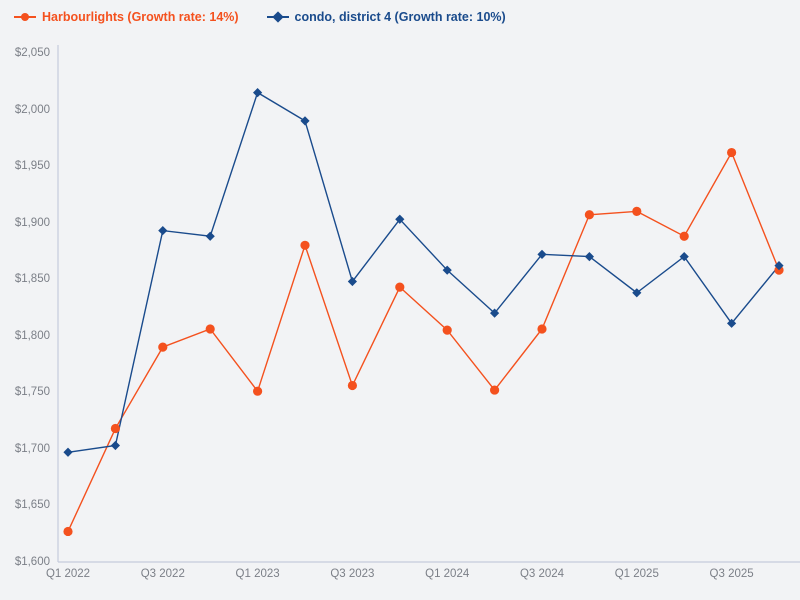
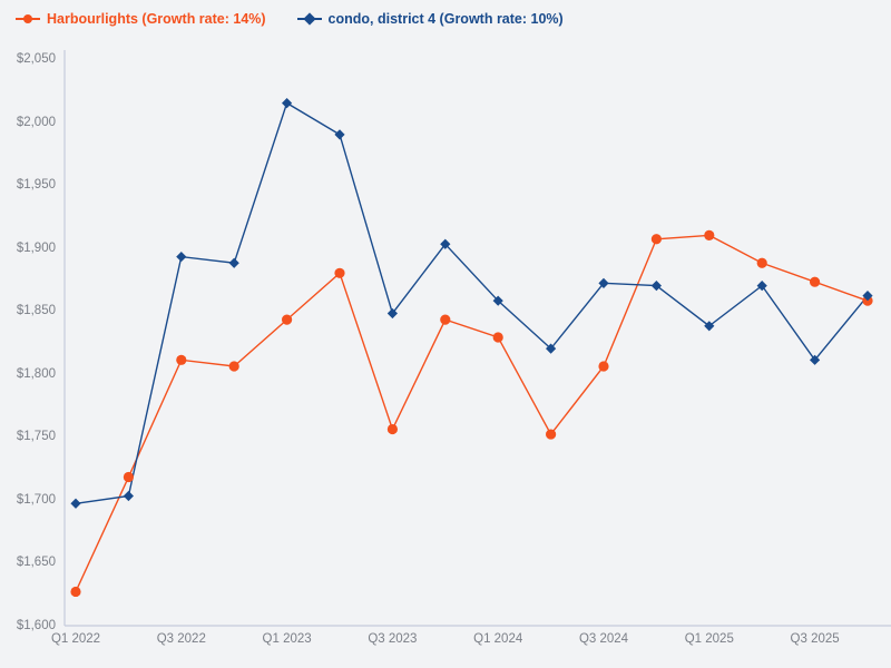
Harbourlights (Growth rate: 14%)/Q3 2022: $1790 -> $1811
Harbourlights (Growth rate: 14%)/Q1 2023: $1751 -> $1843
Harbourlights (Growth rate: 14%)/Q1 2024: $1805 -> $1829
Harbourlights (Growth rate: 14%)/Q3 2025: $1962 -> $1873
